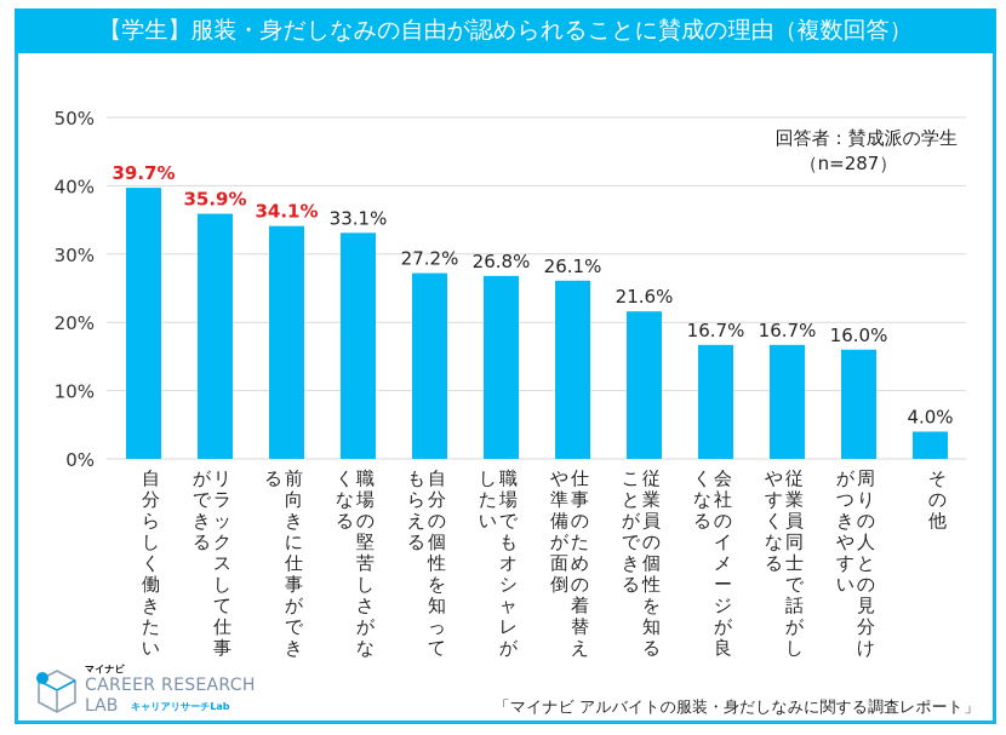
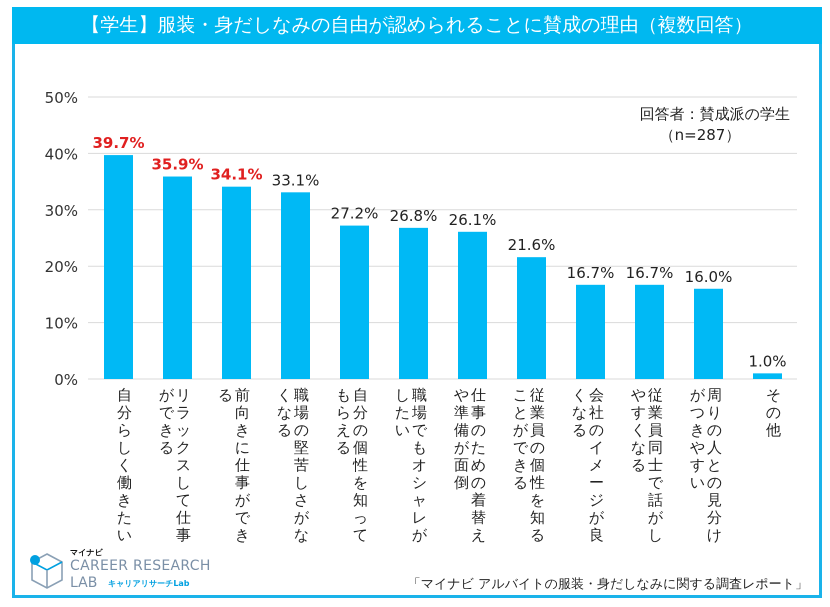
その他: 4.0% -> 1.0%
